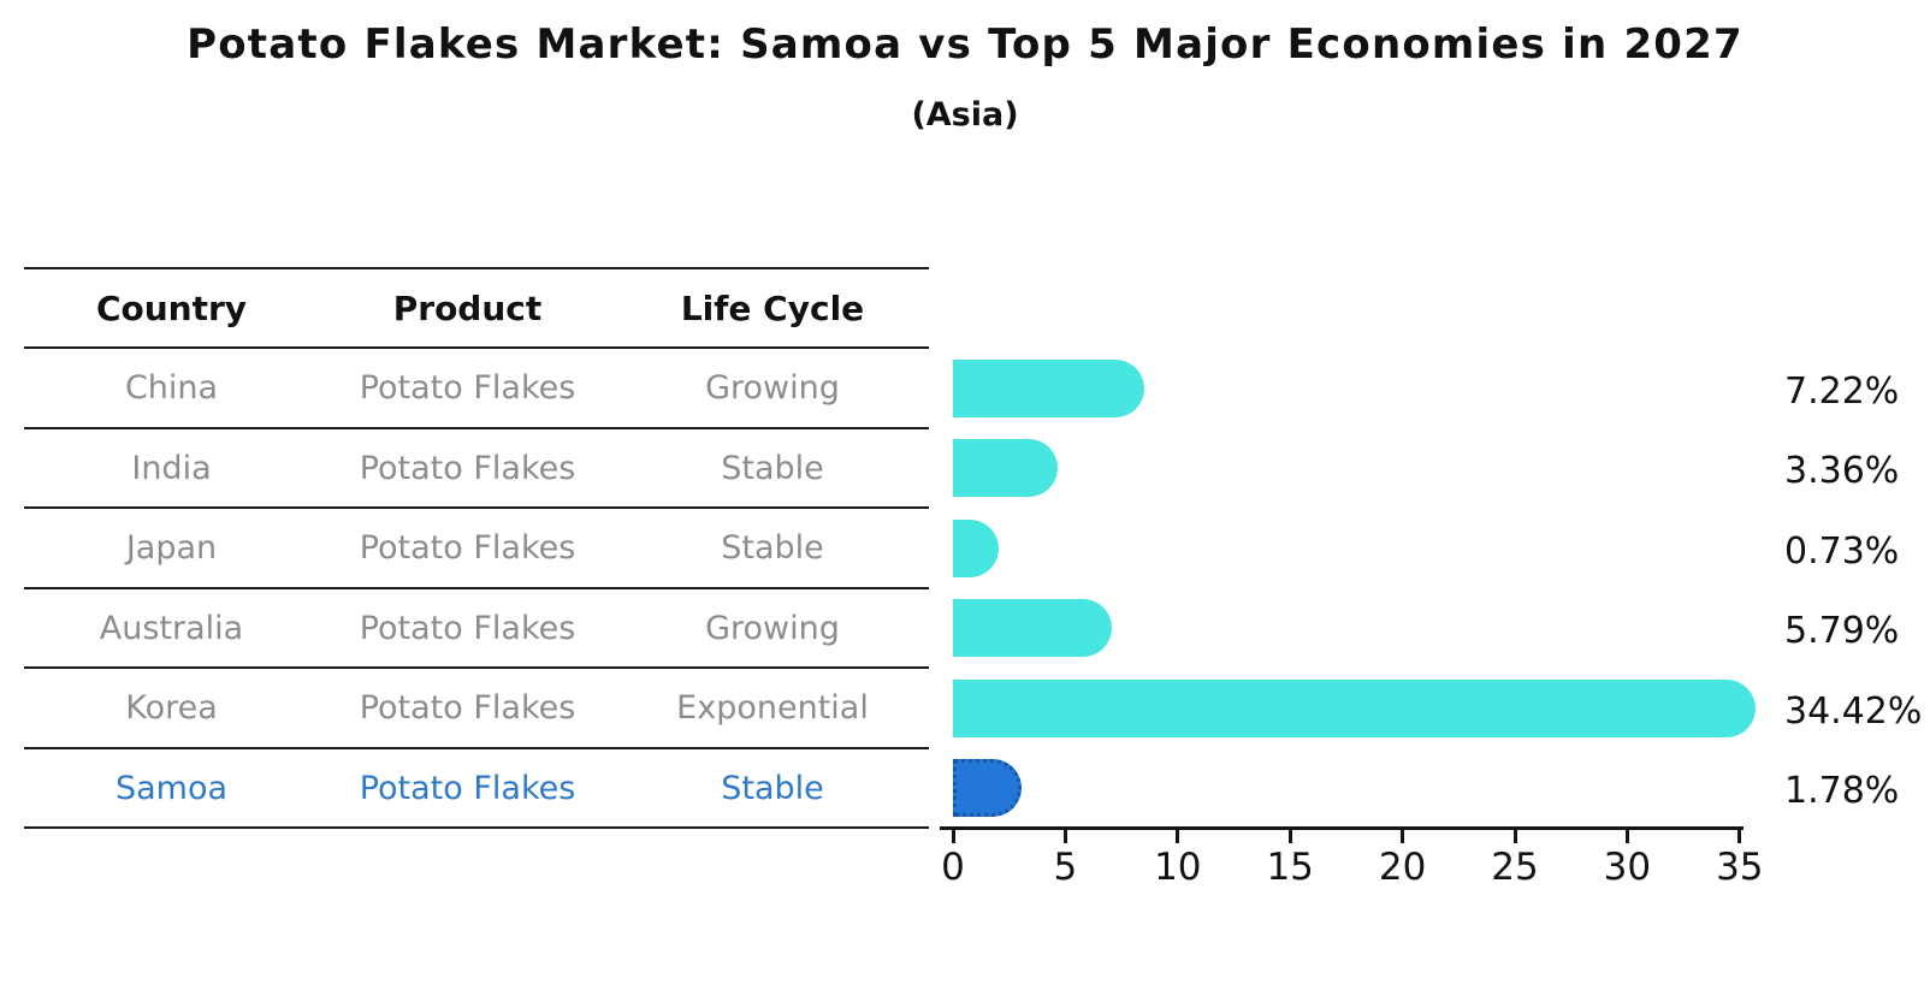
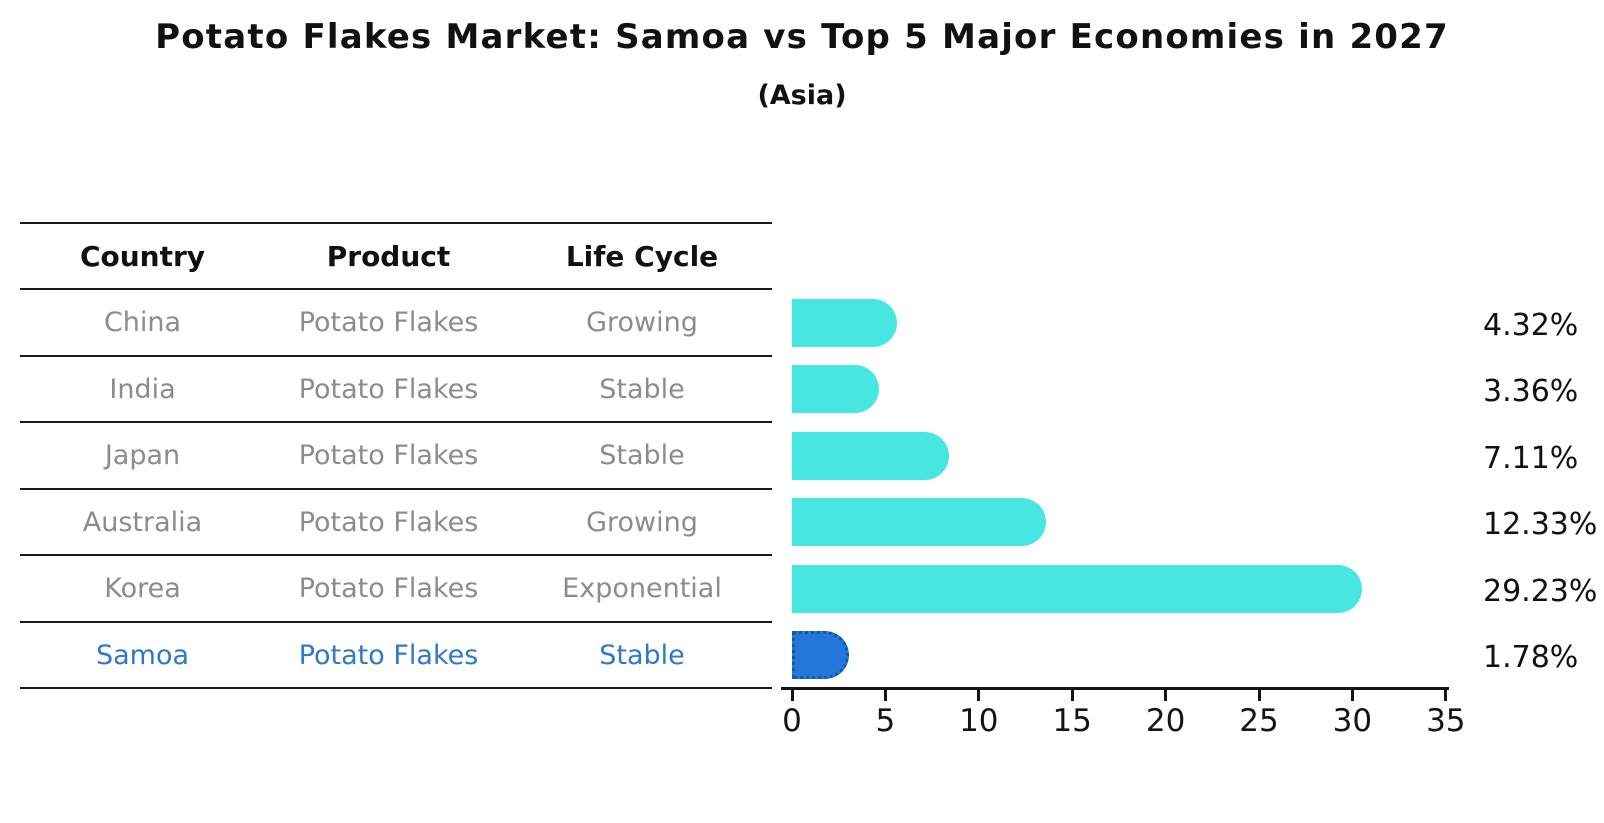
China: 7.22% -> 4.32%
Japan: 0.73% -> 7.11%
Australia: 5.79% -> 12.33%
Korea: 34.42% -> 29.23%
